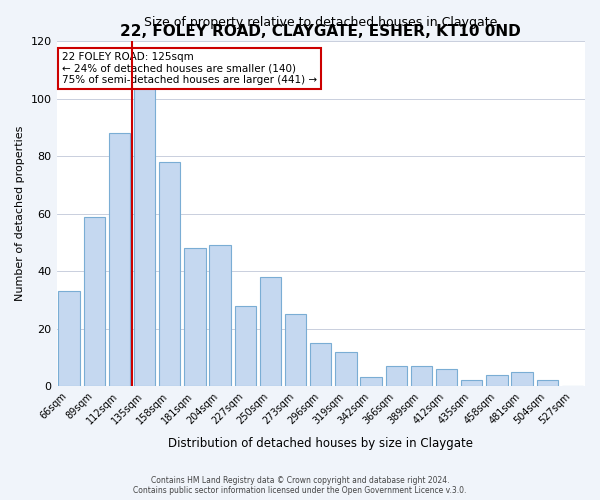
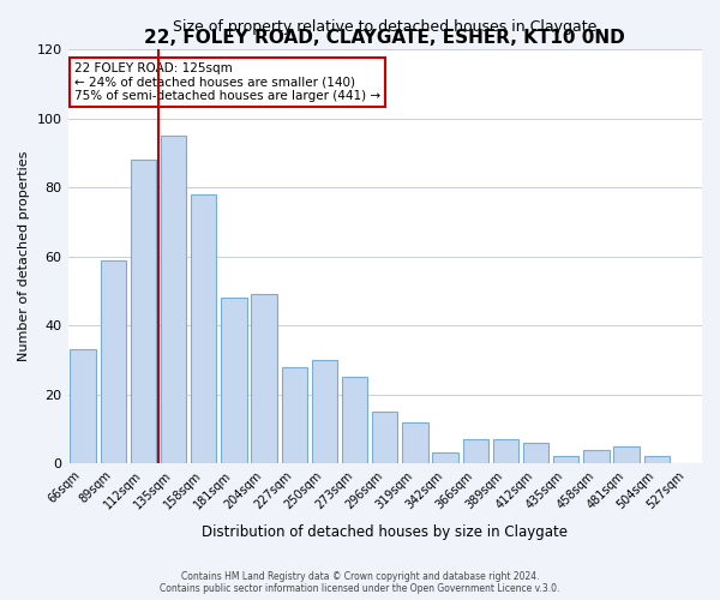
135sqm: 104 -> 95
250sqm: 38 -> 30
